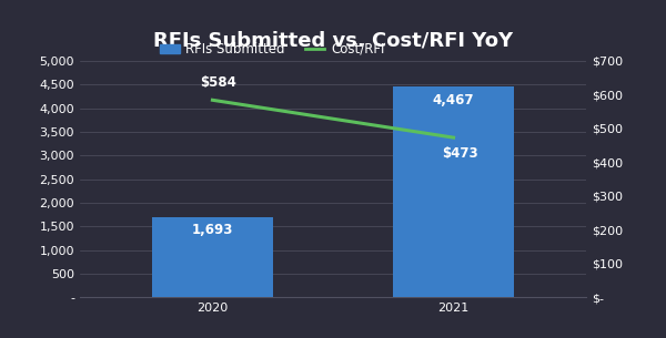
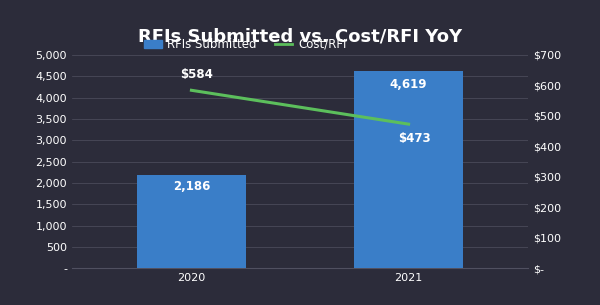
2020: 1,693 -> 2,186
2021: 4,467 -> 4,619
